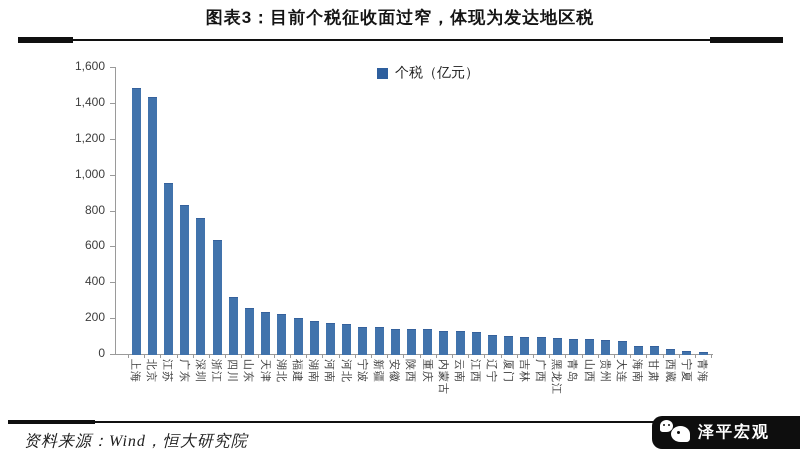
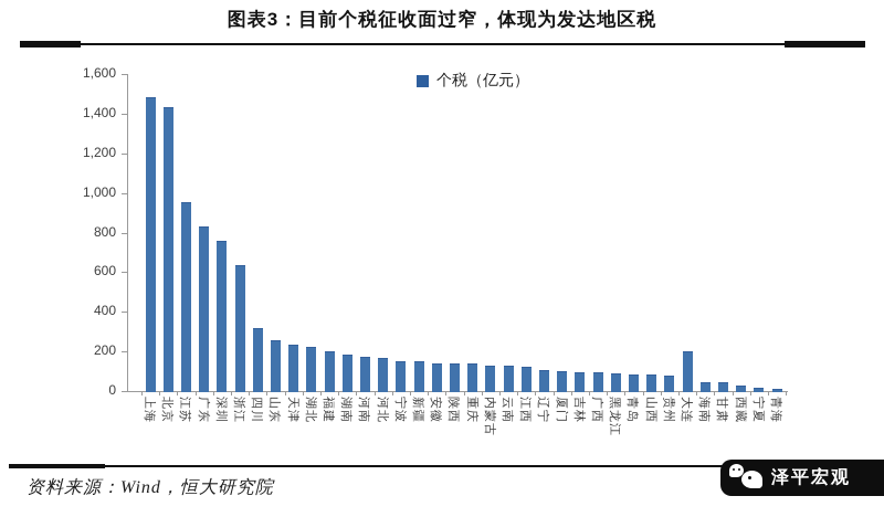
大连: 70 -> 200
